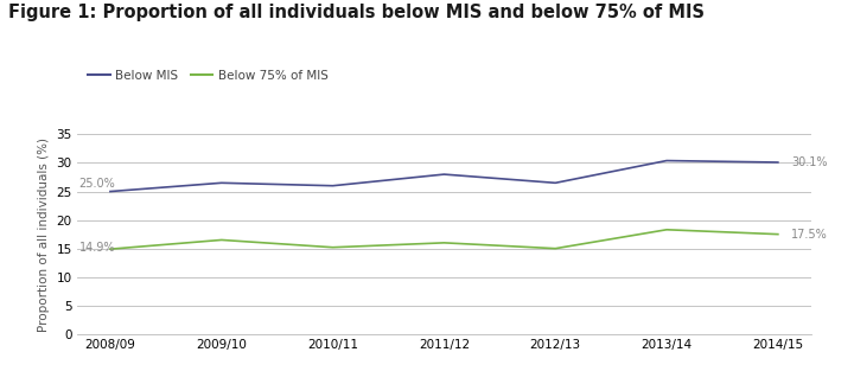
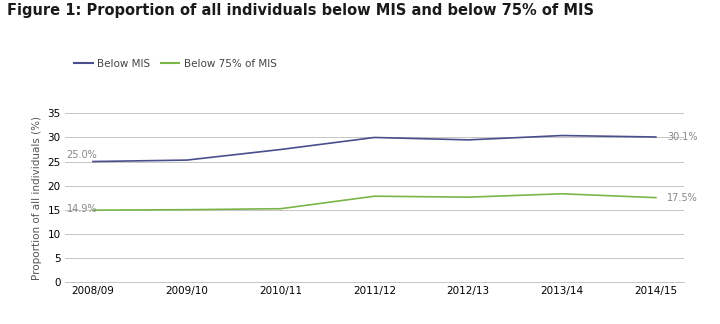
Below MIS/2009/10: 26.5 -> 25.3
Below 75% of MIS/2009/10: 16.5 -> 15.0
Below MIS/2010/11: 26.0 -> 27.5
Below MIS/2011/12: 28.0 -> 30.0
Below 75% of MIS/2011/12: 16.0 -> 17.8
Below MIS/2012/13: 26.5 -> 29.5
Below 75% of MIS/2012/13: 15.0 -> 17.6
